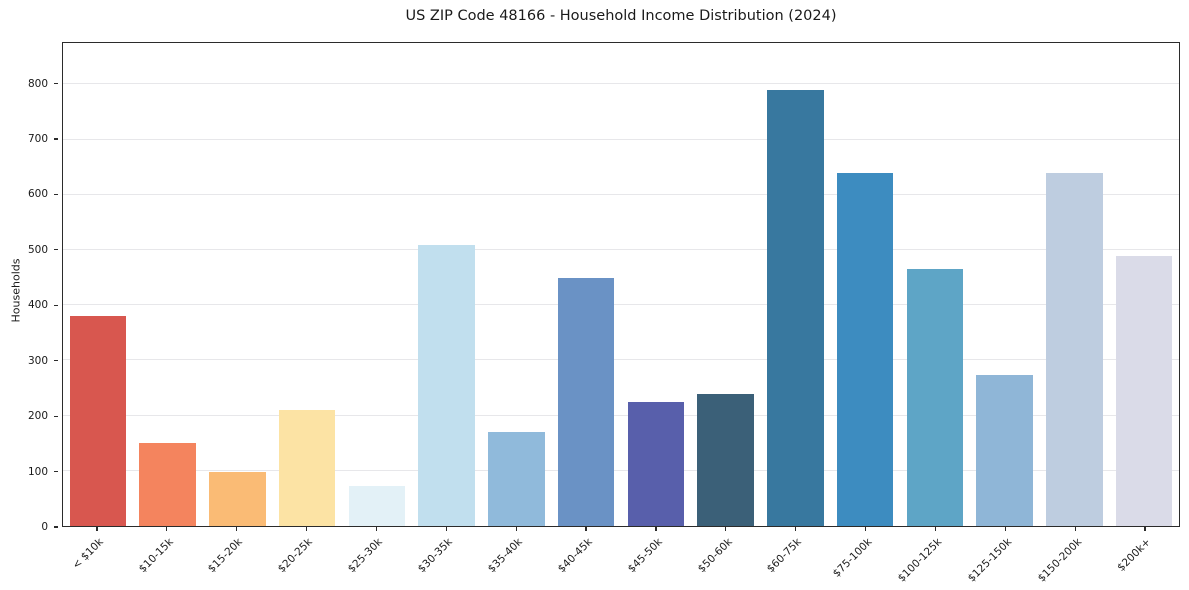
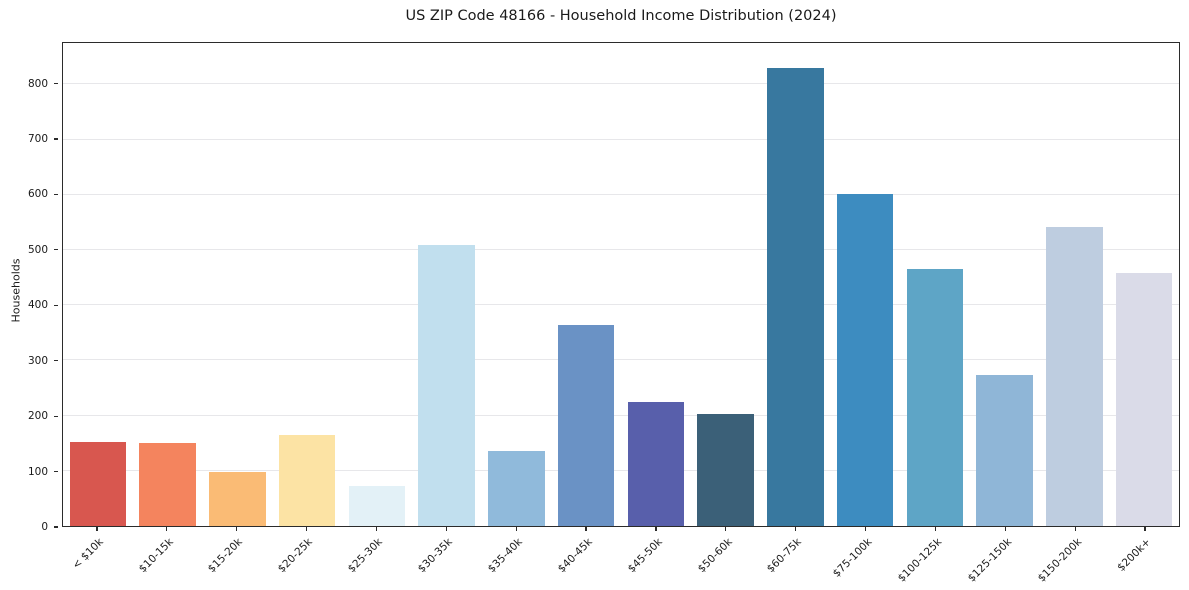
< $10k: 380 -> 150
$20-25k: 210 -> 160
$35-40k: 170 -> 140
$40-45k: 450 -> 360
$50-60k: 240 -> 200
$60-75k: 790 -> 830
$75-100k: 640 -> 600
$150-200k: 640 -> 540
$200k+: 490 -> 460
